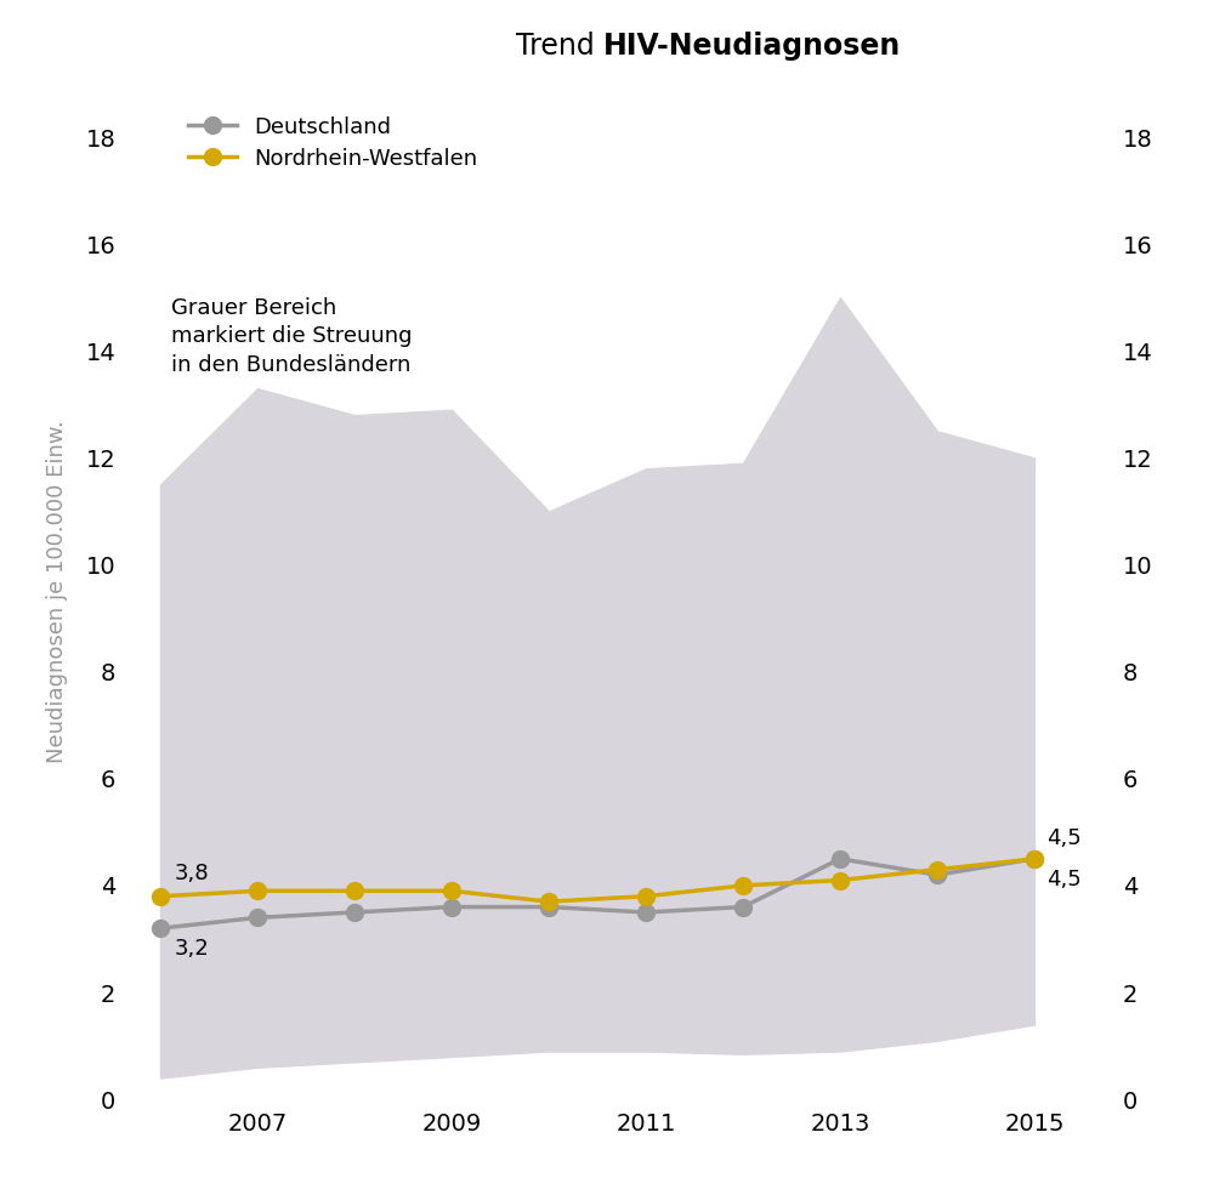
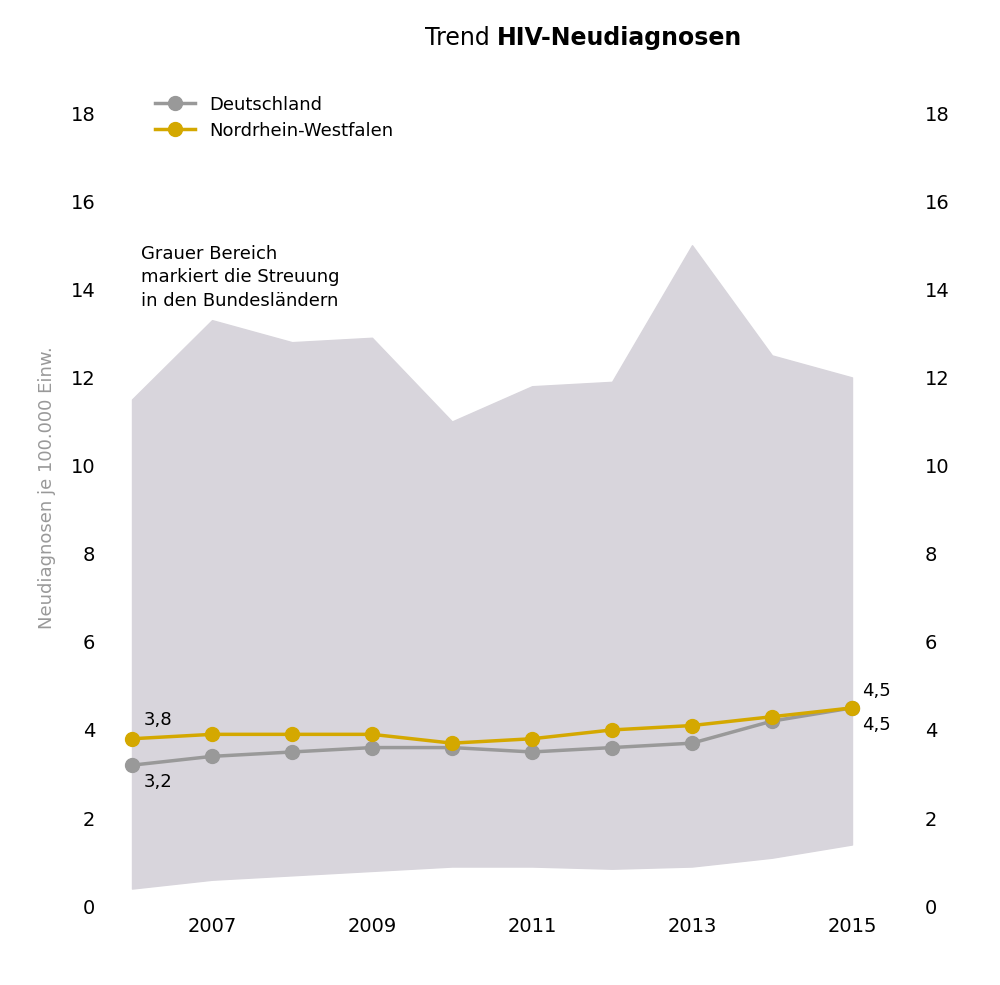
Deutschland/2013: 4.5 -> 3.7
